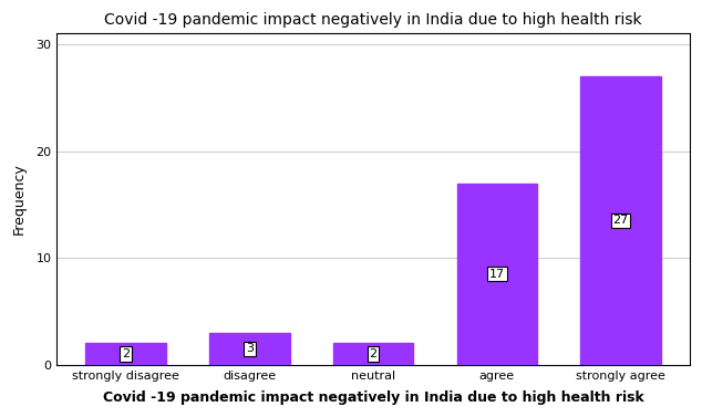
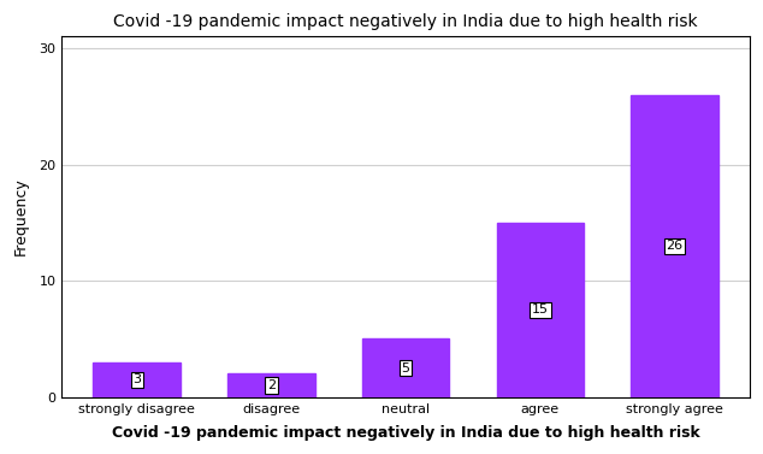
strongly disagree: 2 -> 3
disagree: 3 -> 2
neutral: 2 -> 5
agree: 17 -> 15
strongly agree: 27 -> 26
